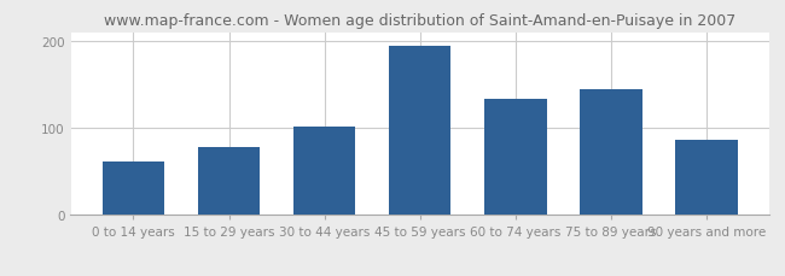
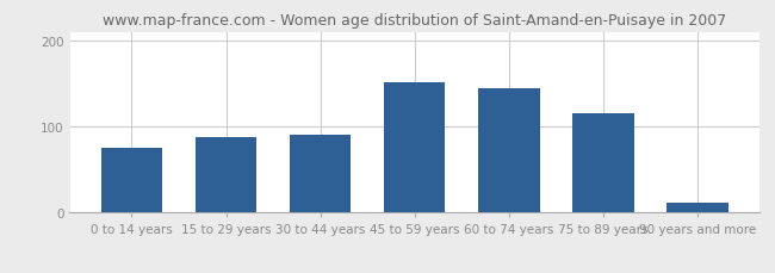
0 to 14 years: 62 -> 75
15 to 29 years: 78 -> 88
30 to 44 years: 102 -> 90
45 to 59 years: 194 -> 152
60 to 74 years: 134 -> 145
75 to 89 years: 144 -> 115
90 years and more: 86 -> 12
